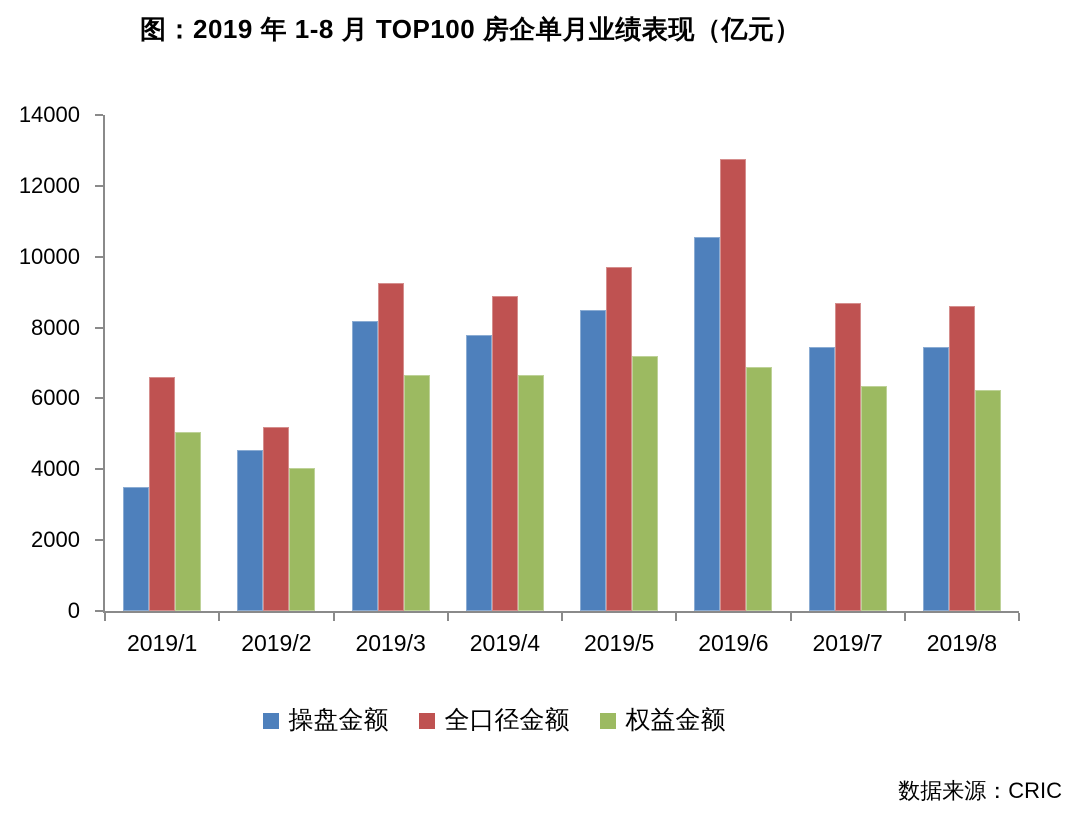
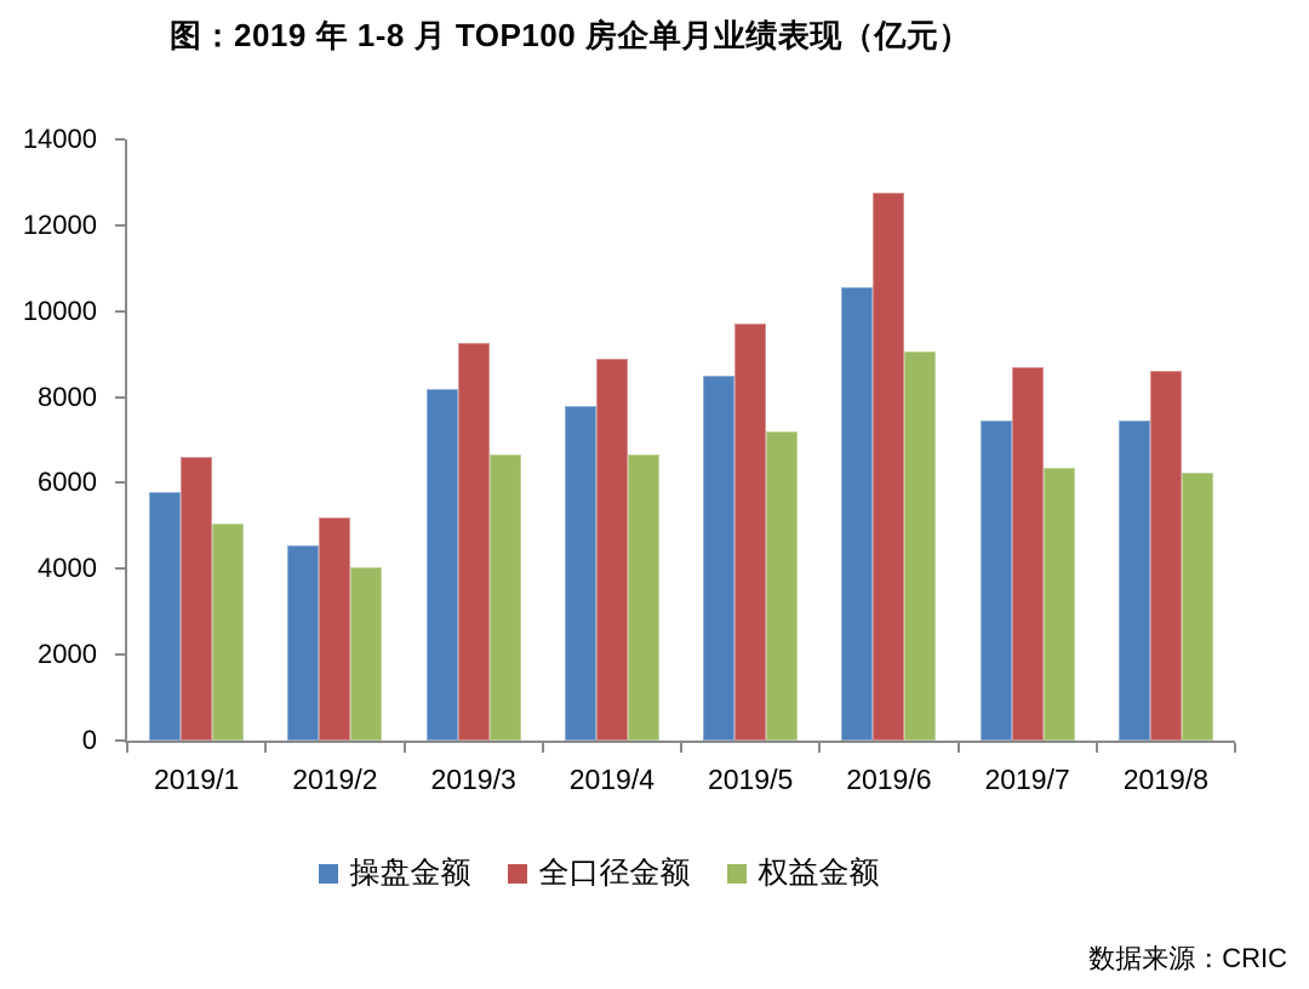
操盘金额/2019/1: 3500 -> 5800
权益金额/2019/6: 6900 -> 9000
